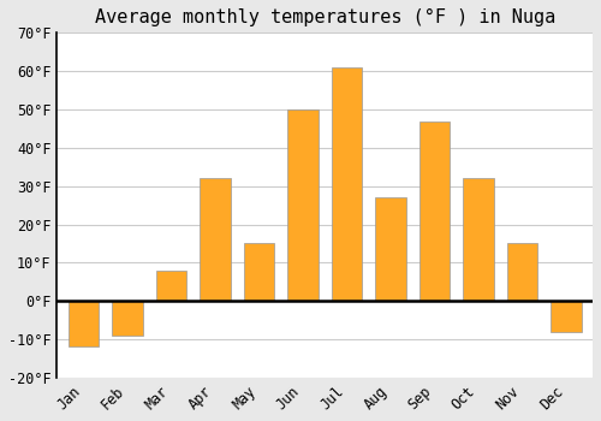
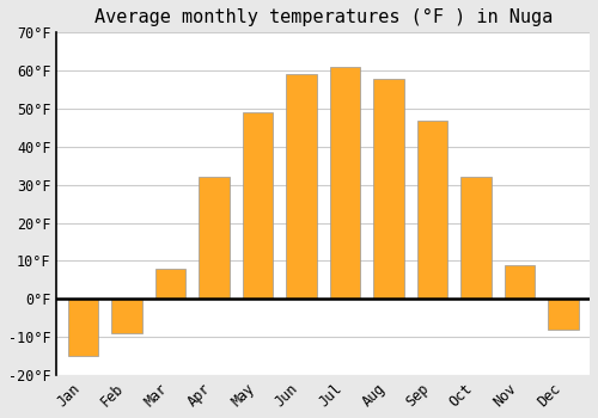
Jan: -12°F -> -15°F
May: 15°F -> 49°F
Jun: 50°F -> 59°F
Aug: 27°F -> 58°F
Nov: 15°F -> 9°F
